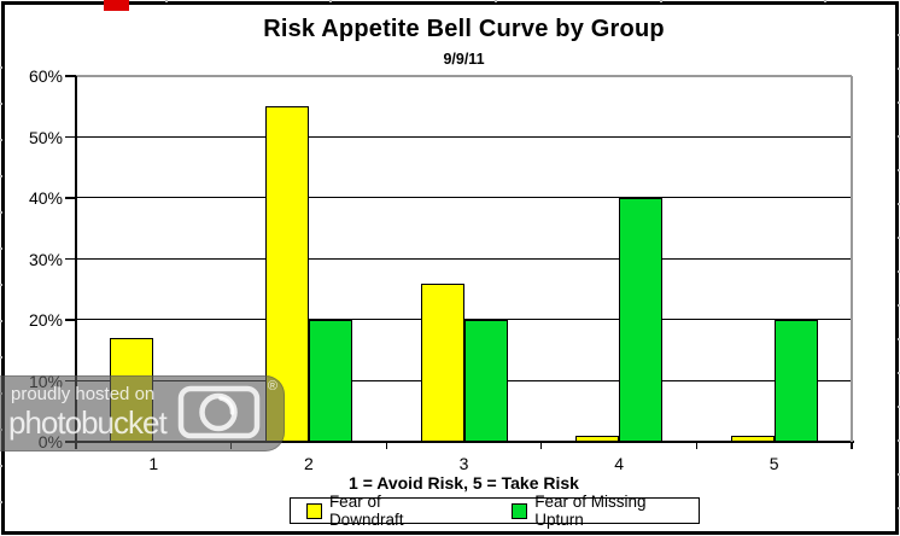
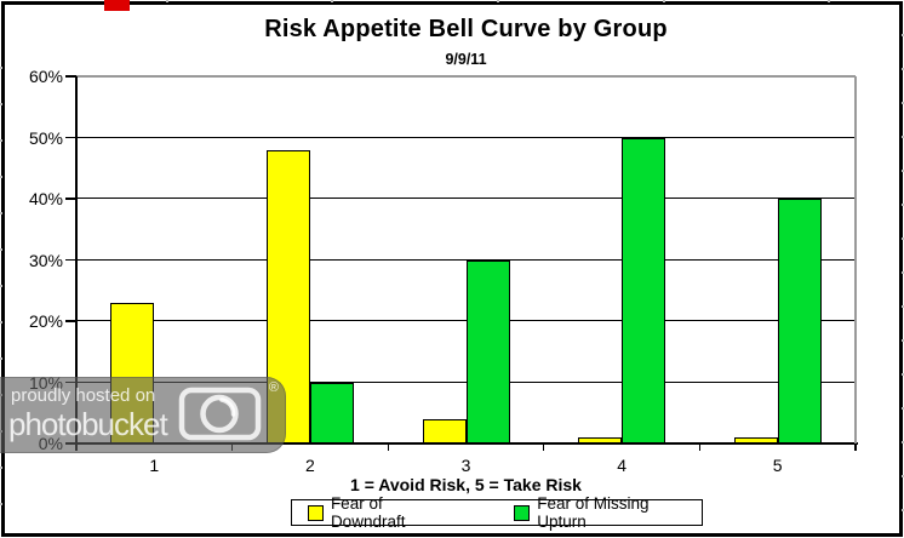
Fear of Downdraft/1: 17% -> 23%
Fear of Downdraft/2: 55% -> 48%
Fear of Missing Upturn/2: 20% -> 10%
Fear of Downdraft/3: 26% -> 4%
Fear of Missing Upturn/3: 20% -> 30%
Fear of Missing Upturn/4: 40% -> 50%
Fear of Missing Upturn/5: 20% -> 40%
